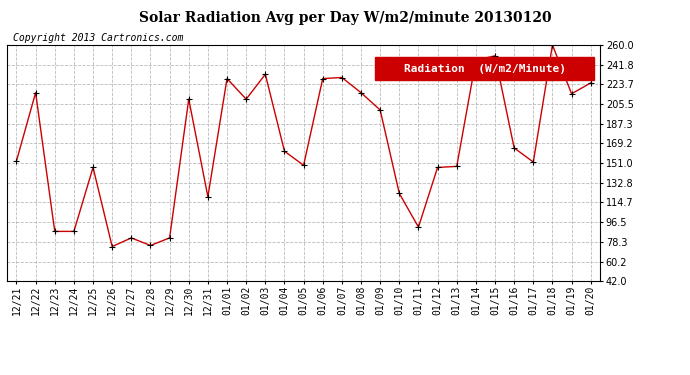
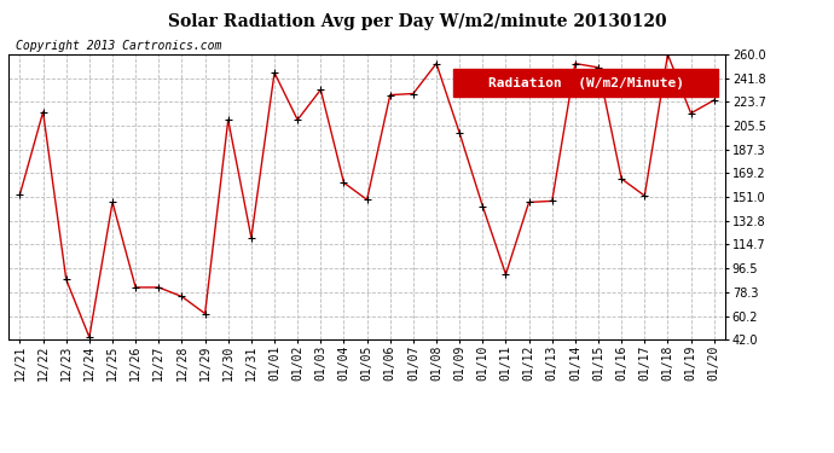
12/24: 88 -> 44
12/26: 74 -> 82
12/29: 82 -> 62
01/01: 229 -> 246
01/08: 216 -> 253
01/10: 123 -> 144
01/14: 246 -> 253
